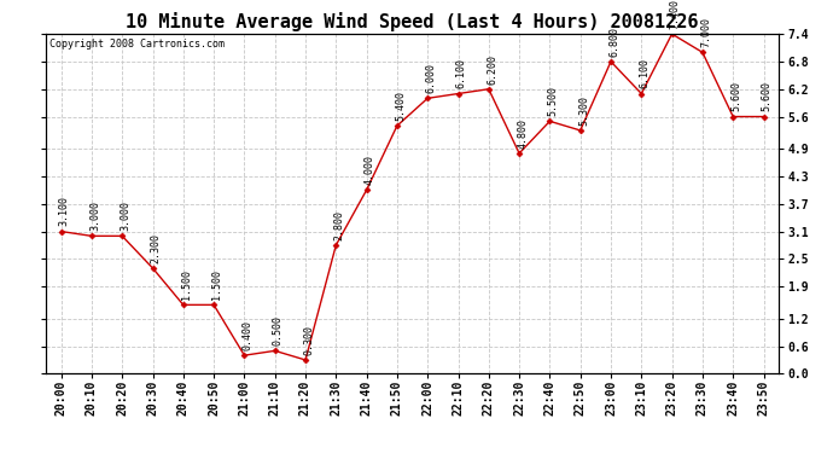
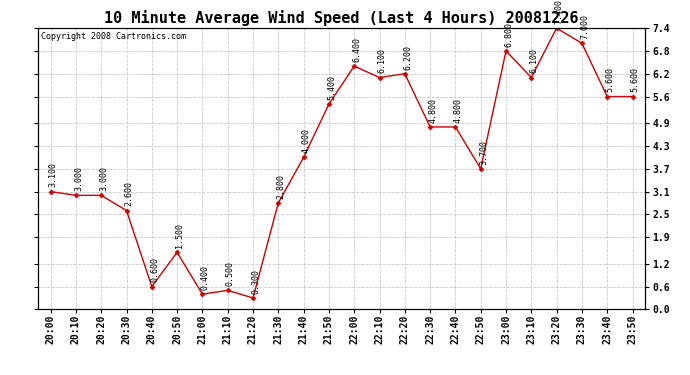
20:30: 2.300 -> 2.600
20:40: 1.500 -> 0.600
22:00: 6.000 -> 6.400
22:40: 5.500 -> 4.800
22:50: 5.300 -> 3.700
